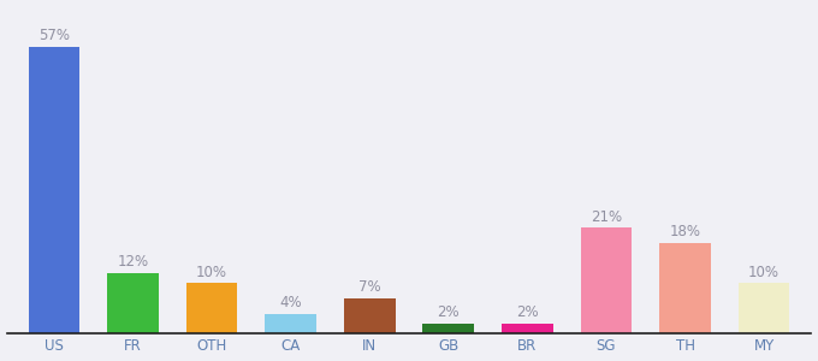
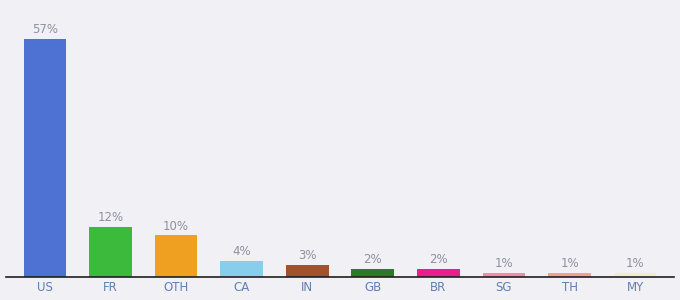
IN: 7% -> 3%
SG: 21% -> 1%
TH: 18% -> 1%
MY: 10% -> 1%
